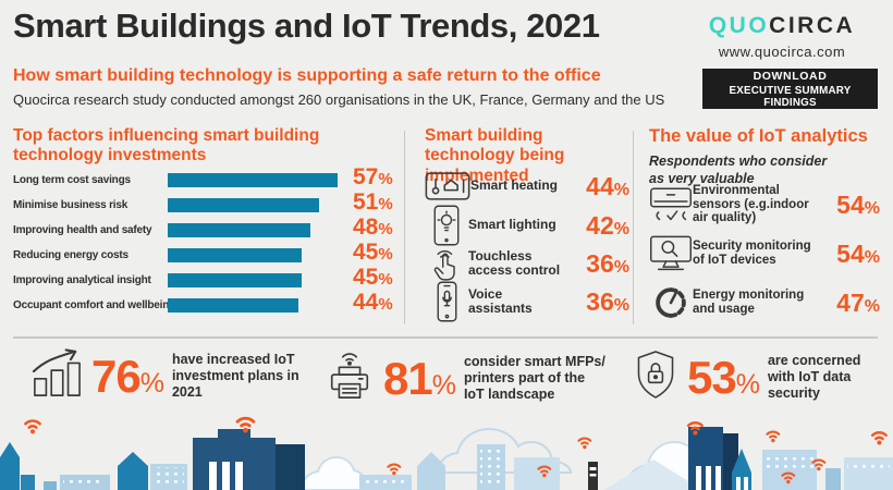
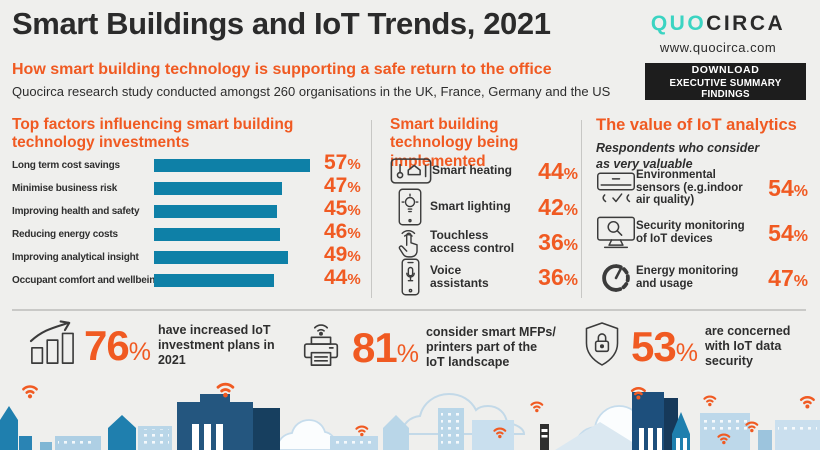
Minimise business risk: 51 -> 47
Improving health and safety: 48 -> 45
Reducing energy costs: 45 -> 46
Improving analytical insight: 45 -> 49
